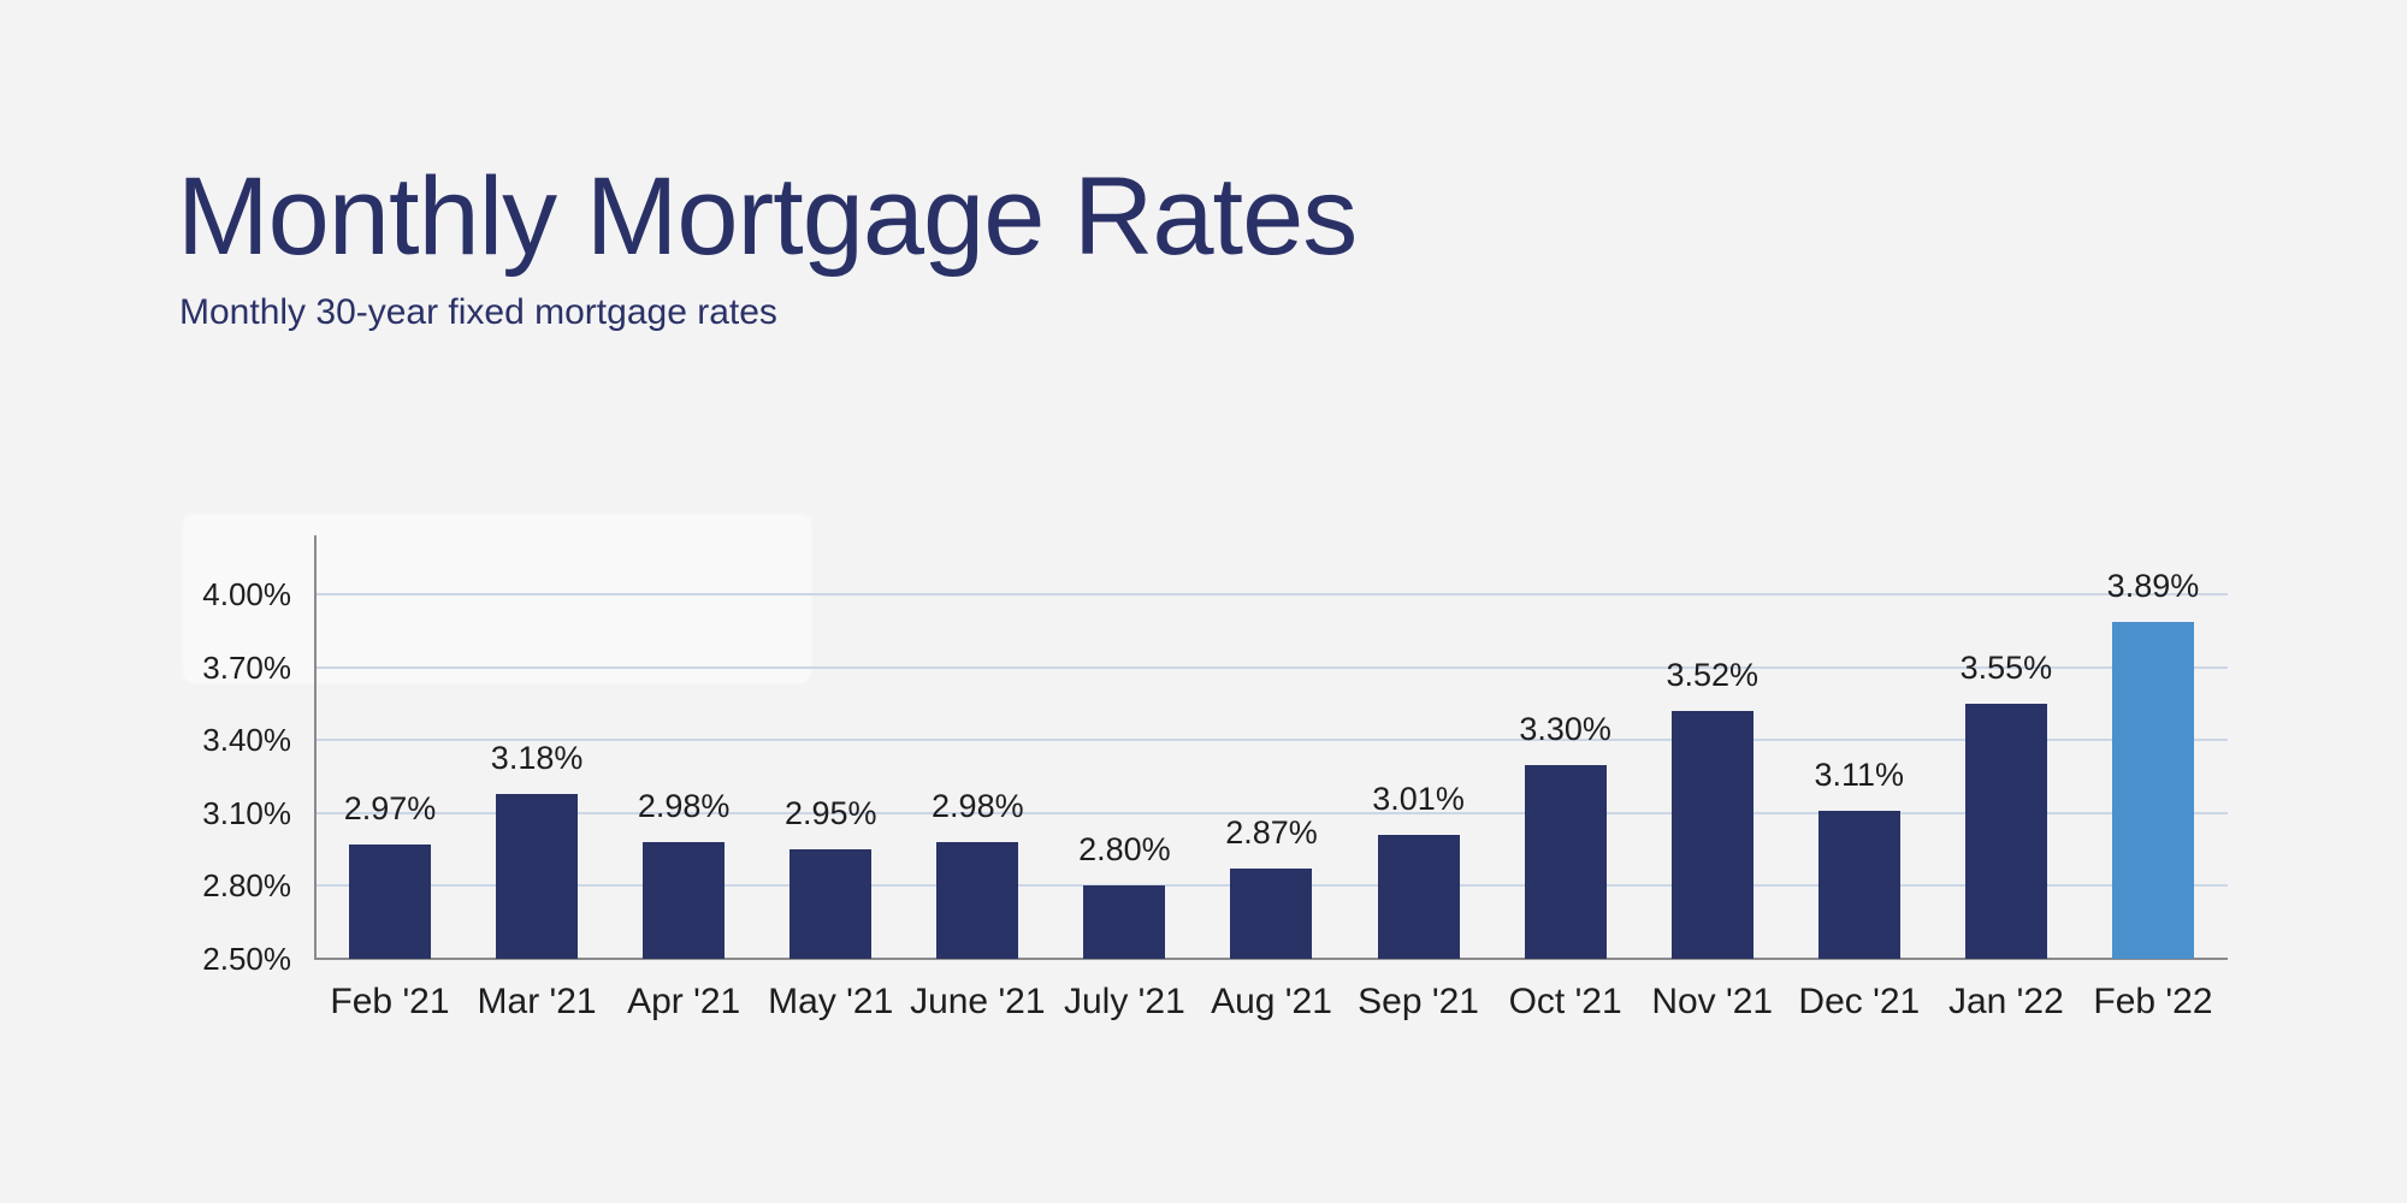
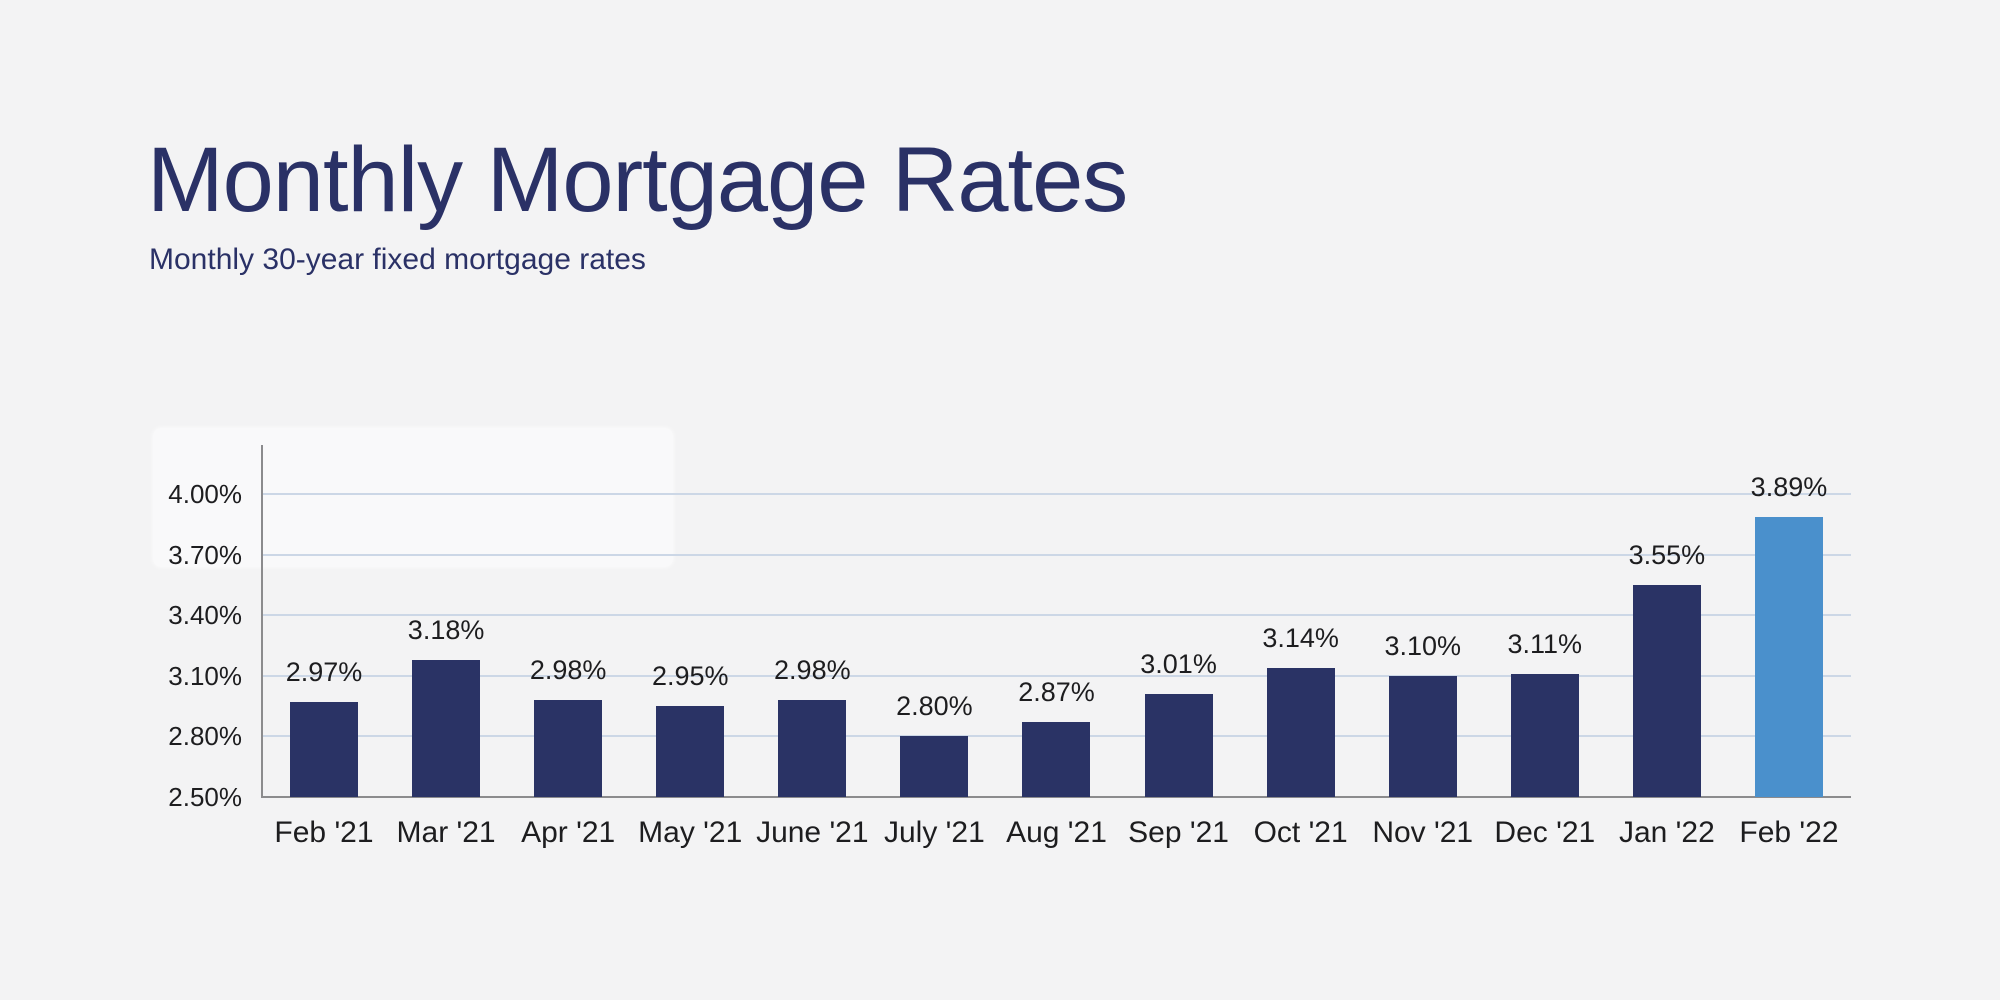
Oct '21: 3.30% -> 3.14%
Nov '21: 3.52% -> 3.10%
